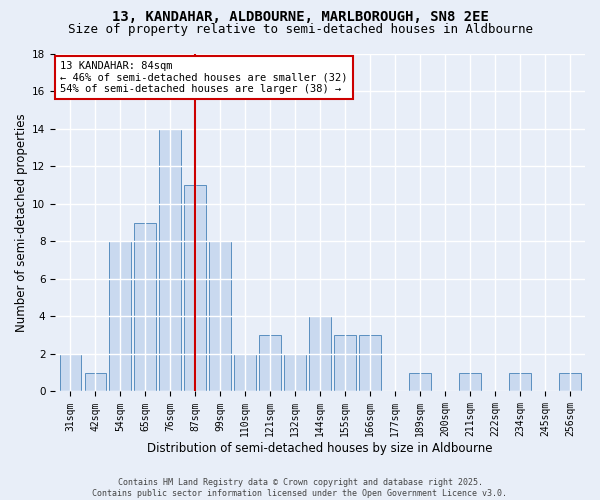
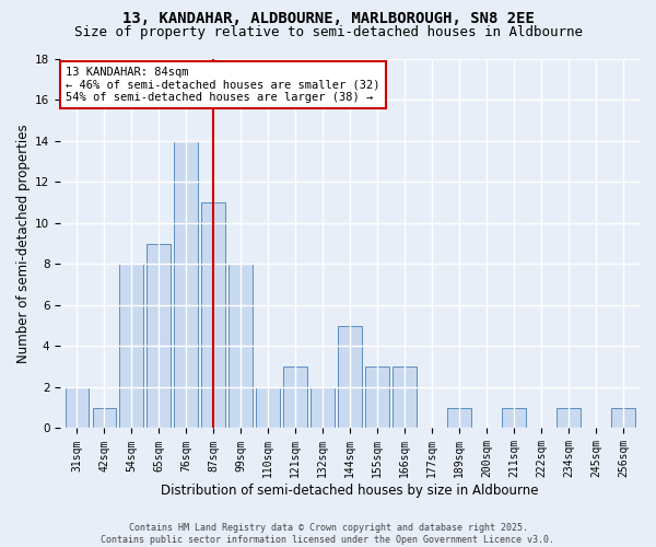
144sqm: 4 -> 5
